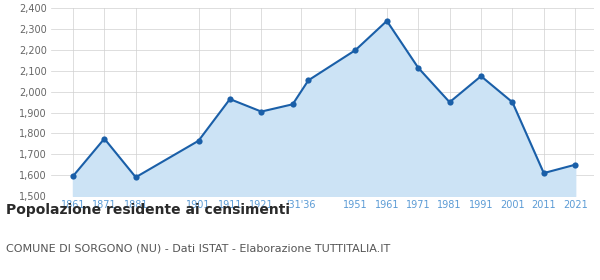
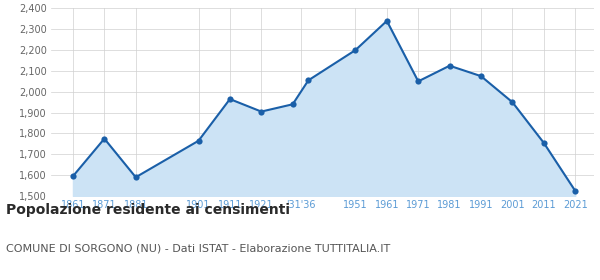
1971: 2,115 -> 2,050
1981: 1,950 -> 2,125
2011: 1,610 -> 1,755
2021: 1,650 -> 1,525
